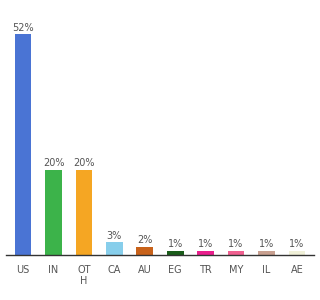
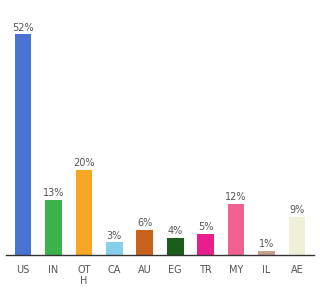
IN: 20% -> 13%
AU: 2% -> 6%
EG: 1% -> 4%
TR: 1% -> 5%
MY: 1% -> 12%
AE: 1% -> 9%
